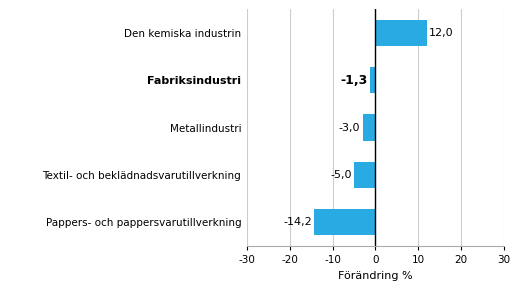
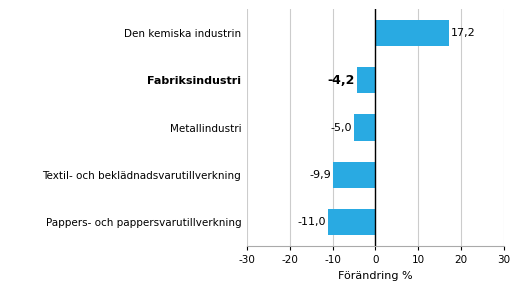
Den kemiska industrin: 12,0 -> 17,2
Fabriksindustri: -1,3 -> -4,2
Metallindustri: -3,0 -> -5,0
Textil- och beklädnadsvarutillverkning: -5,0 -> -9,9
Pappers- och pappersvarutillverkning: -14,2 -> -11,0
